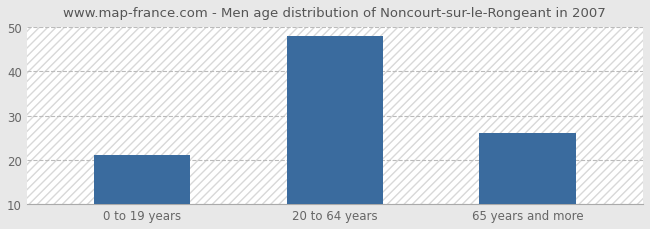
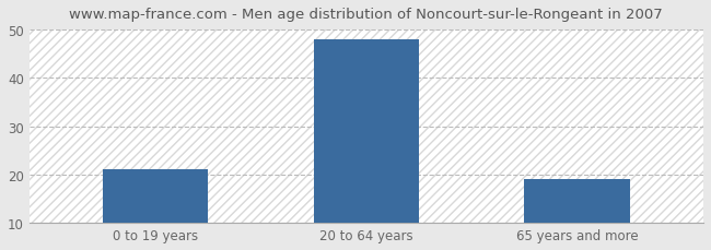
65 years and more: 26 -> 19
